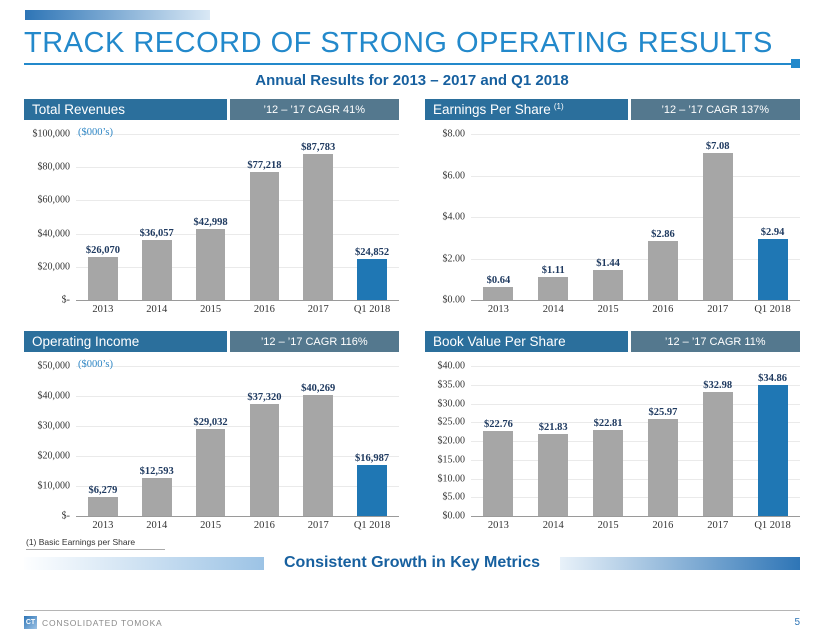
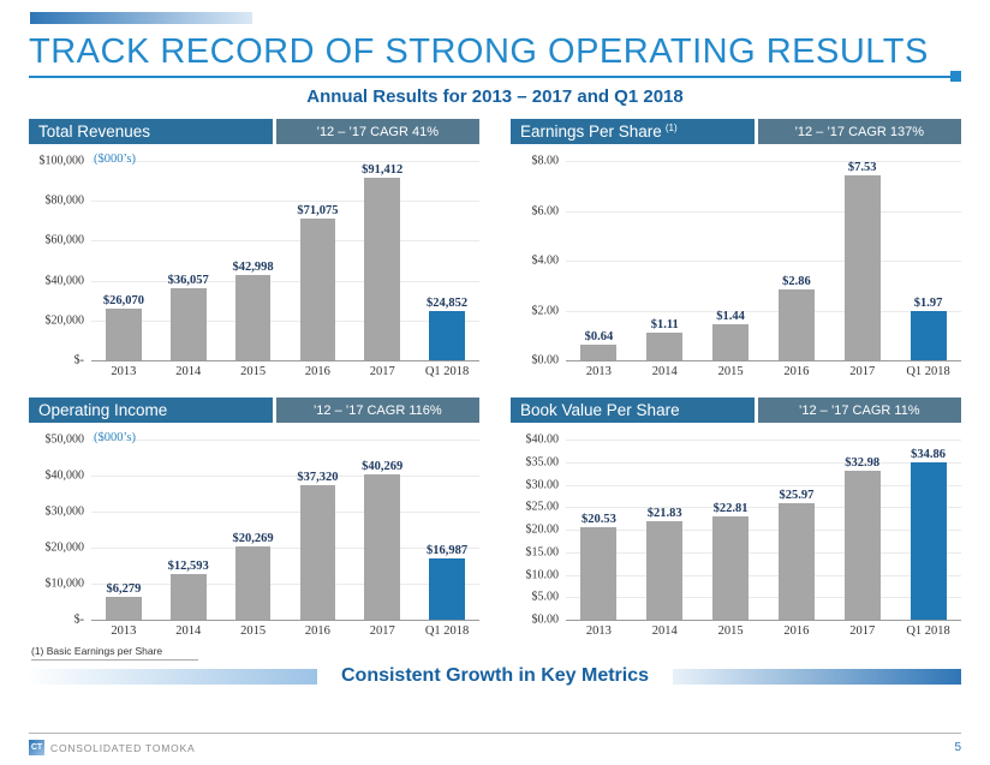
Total Revenues/2016: $77,218 -> $71,075
Total Revenues/2017: $87,783 -> $91,412
Earnings Per Share/2017: $7.08 -> $7.53
Earnings Per Share/Q1 2018: $2.94 -> $1.97
Operating Income/2015: $29,032 -> $20,269
Book Value Per Share/2013: $22.76 -> $20.53
